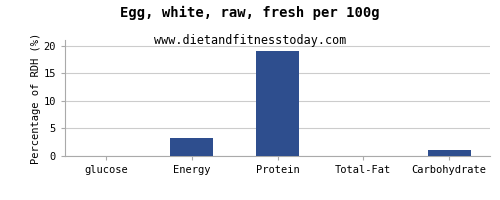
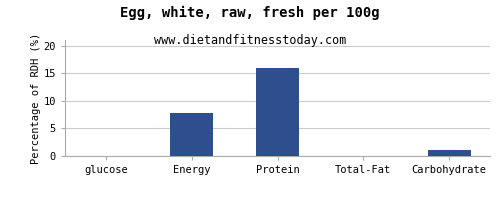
Energy: 3.3 -> 7.8
Protein: 19.0 -> 16.0
